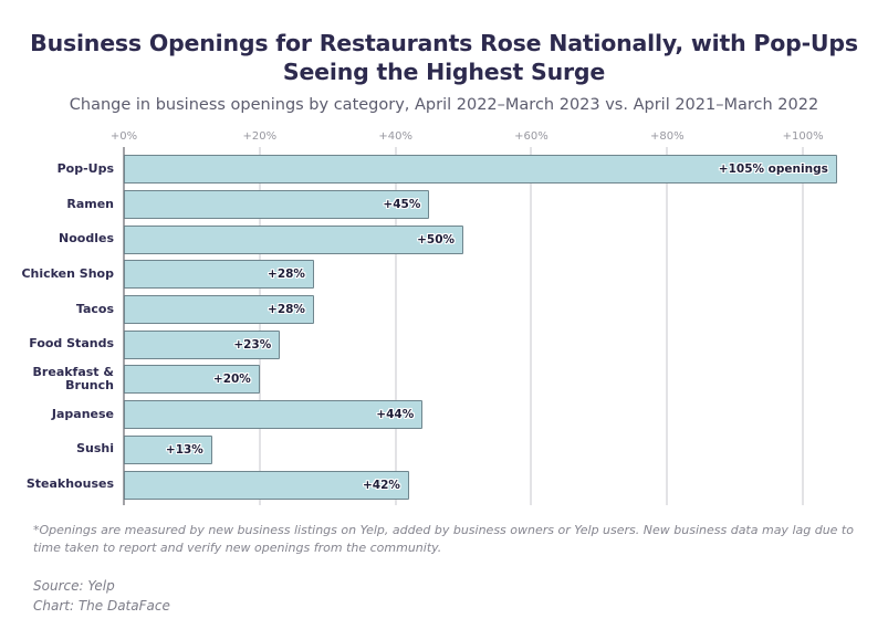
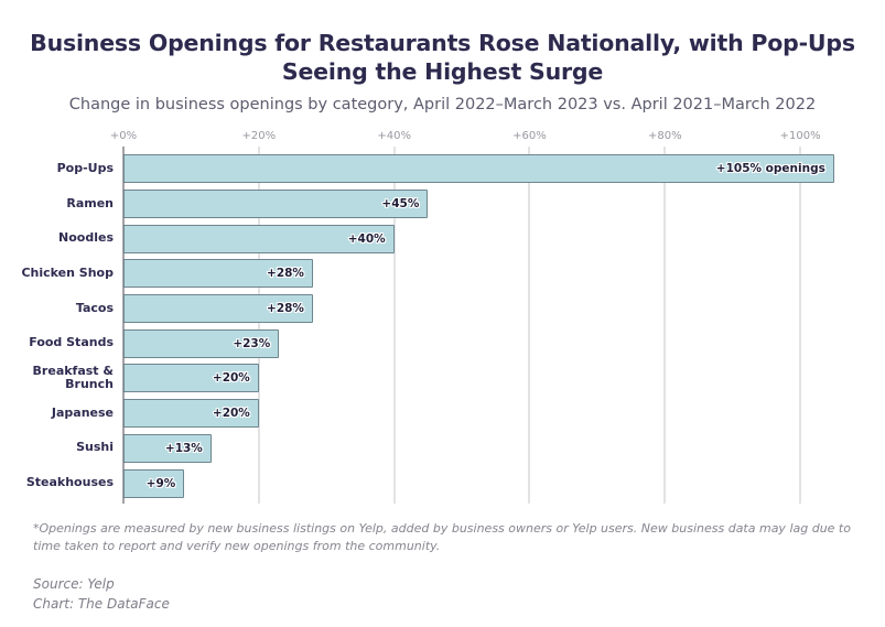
Noodles: +50% -> +40%
Japanese: +44% -> +20%
Steakhouses: +42% -> +9%
